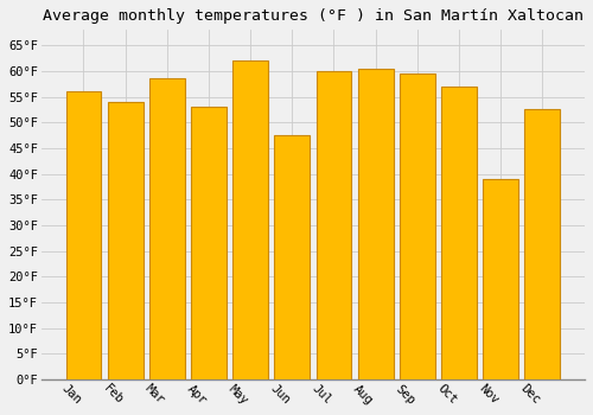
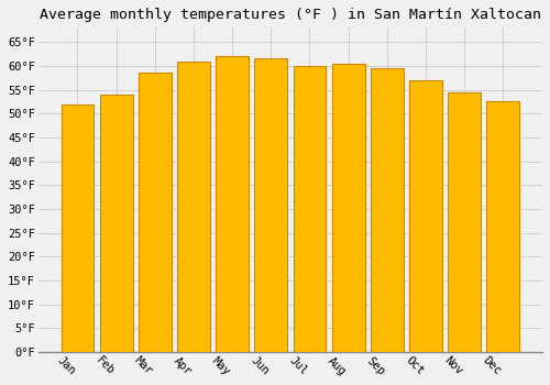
Jan: 56.0°F -> 52.0°F
Apr: 53.0°F -> 61.0°F
Jun: 47.5°F -> 61.5°F
Nov: 39.0°F -> 54.5°F
